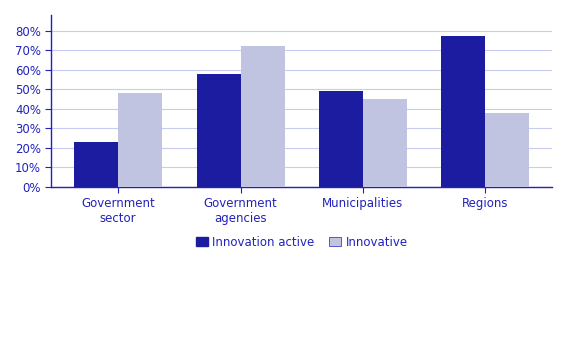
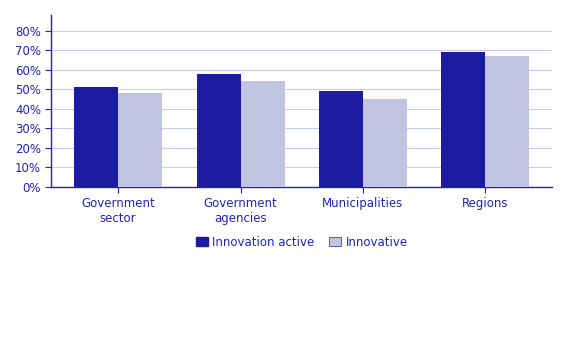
Innovation active/Government sector: 23% -> 51%
Innovative/Government agencies: 72% -> 54%
Innovation active/Regions: 77% -> 69%
Innovative/Regions: 38% -> 67%
